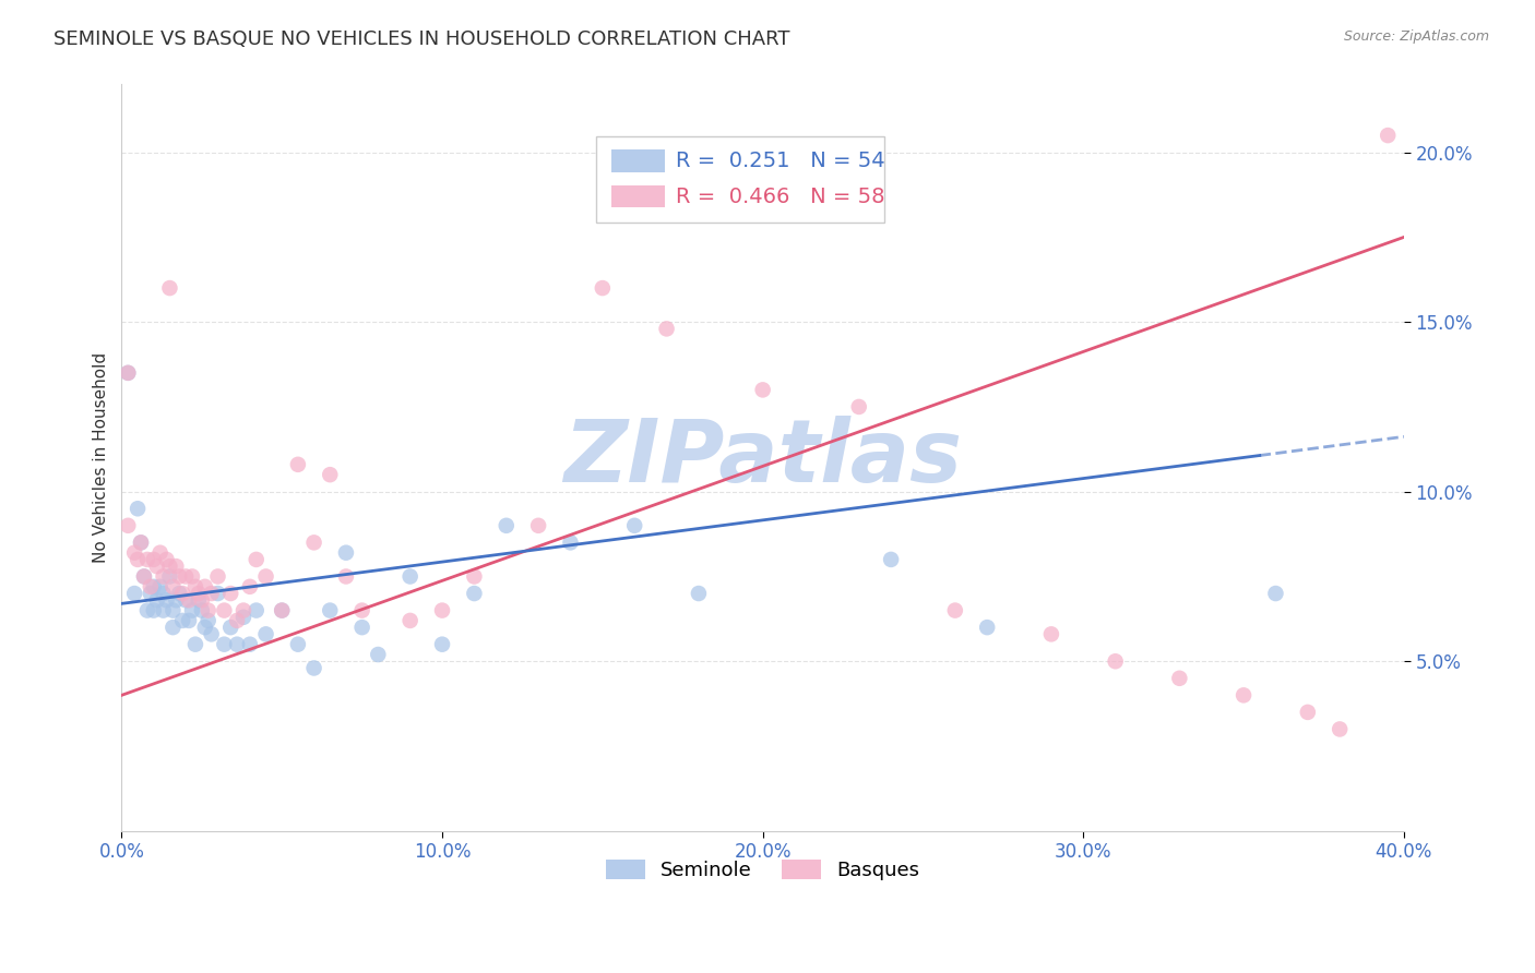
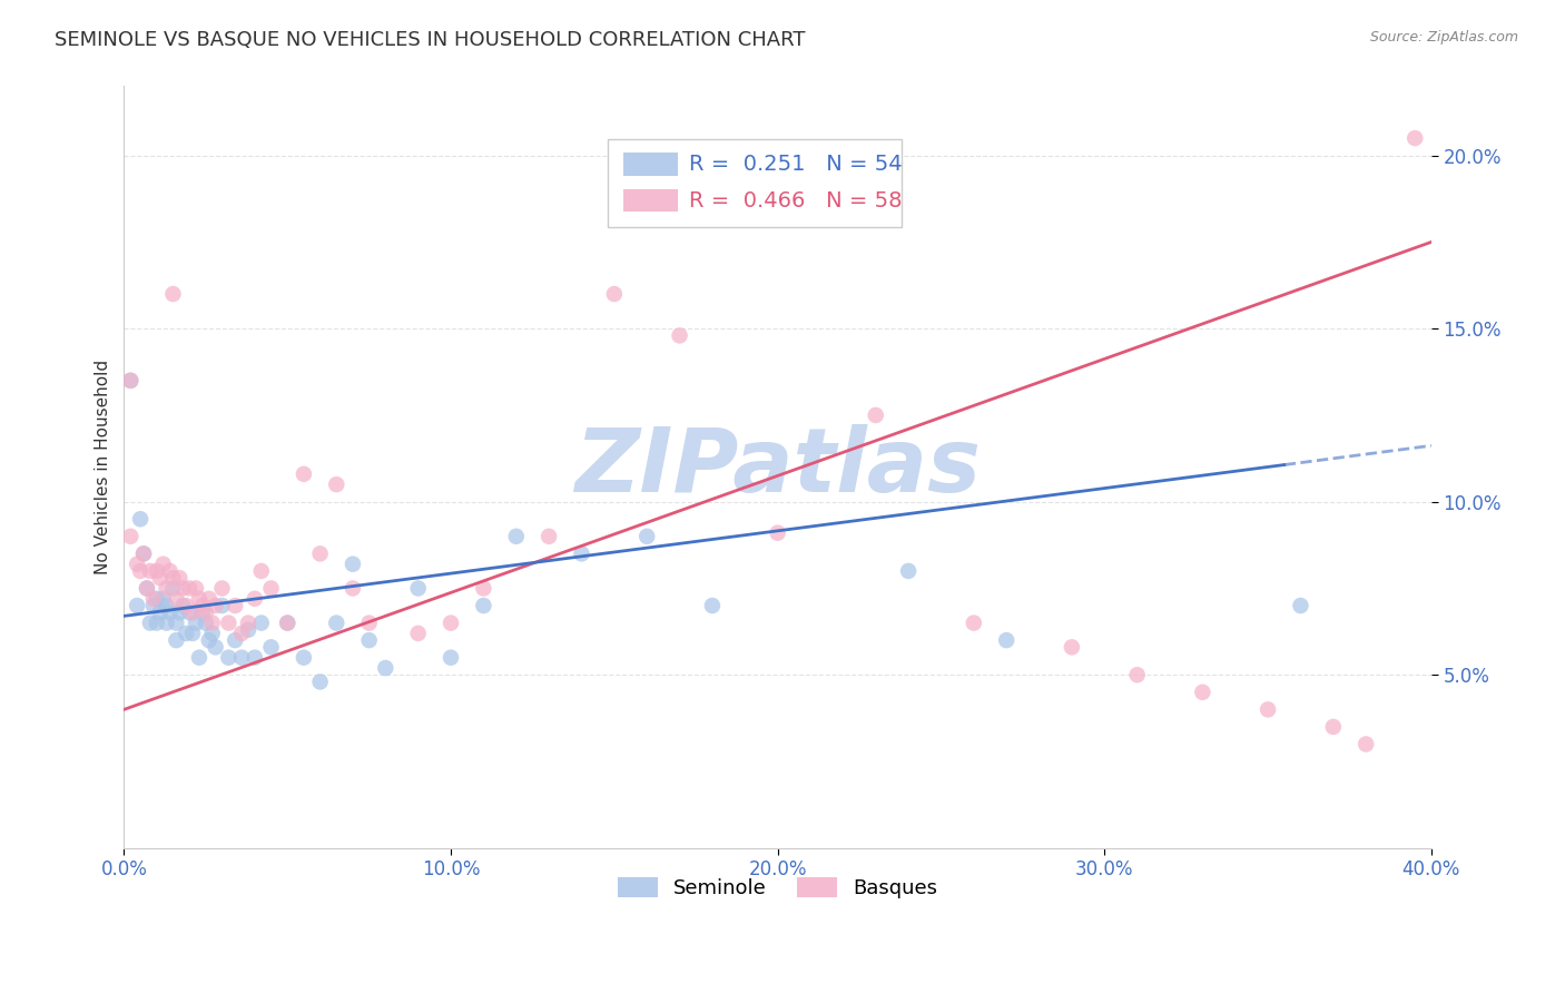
Basques/20.0%: 13.0% -> 9.1%
